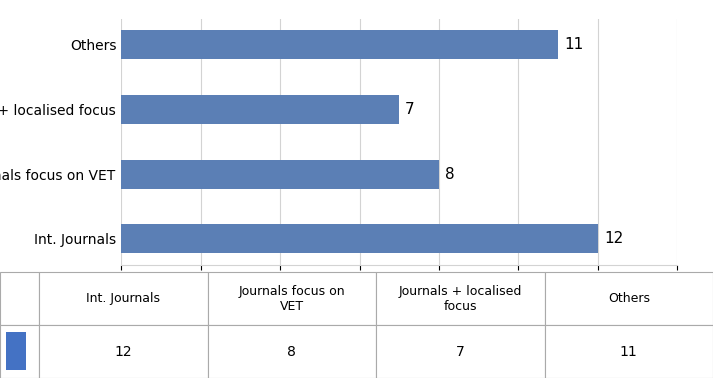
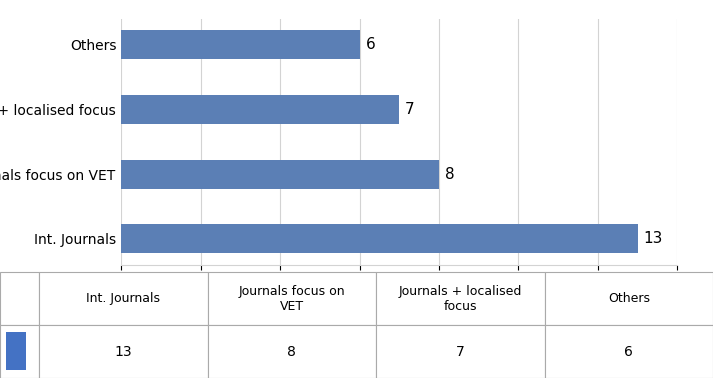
Others: 11 -> 6
Int. Journals: 12 -> 13
